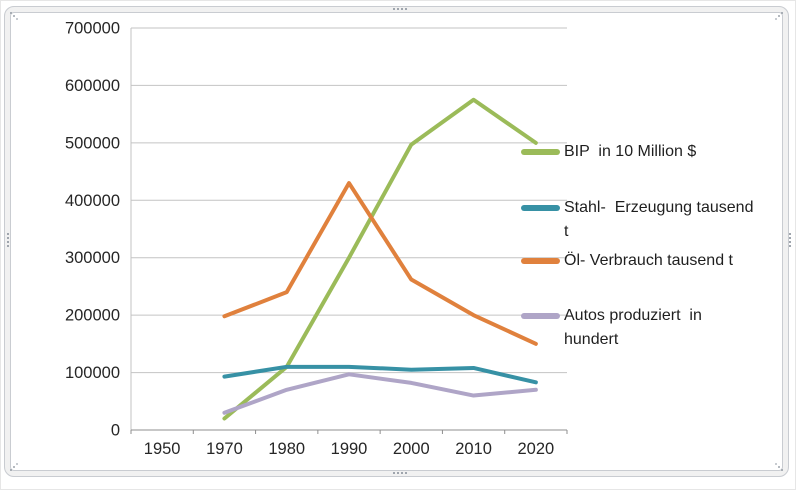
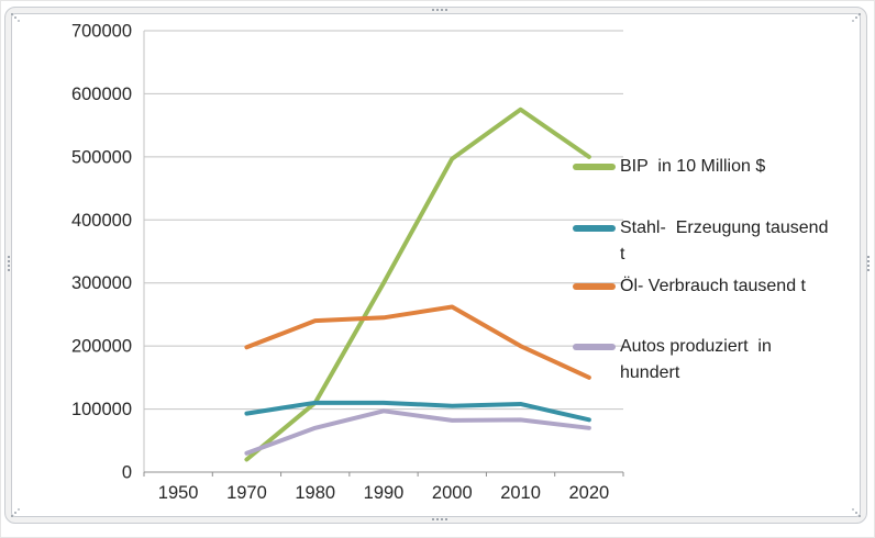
Öl- Verbrauch tausend t/1990: 430000 -> 240000
Autos produziert in hundert/2010: 60000 -> 80000
